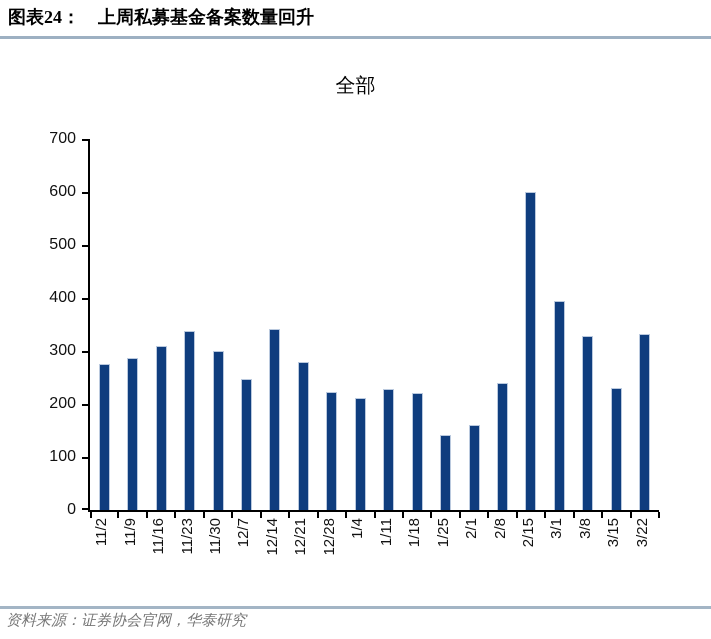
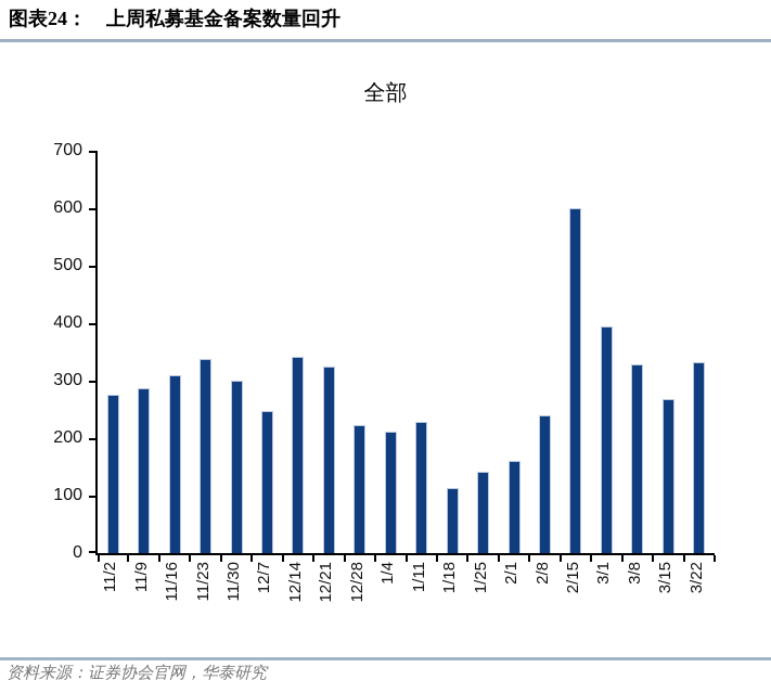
12/21: 280 -> 320
1/18: 220 -> 110
3/15: 230 -> 270
